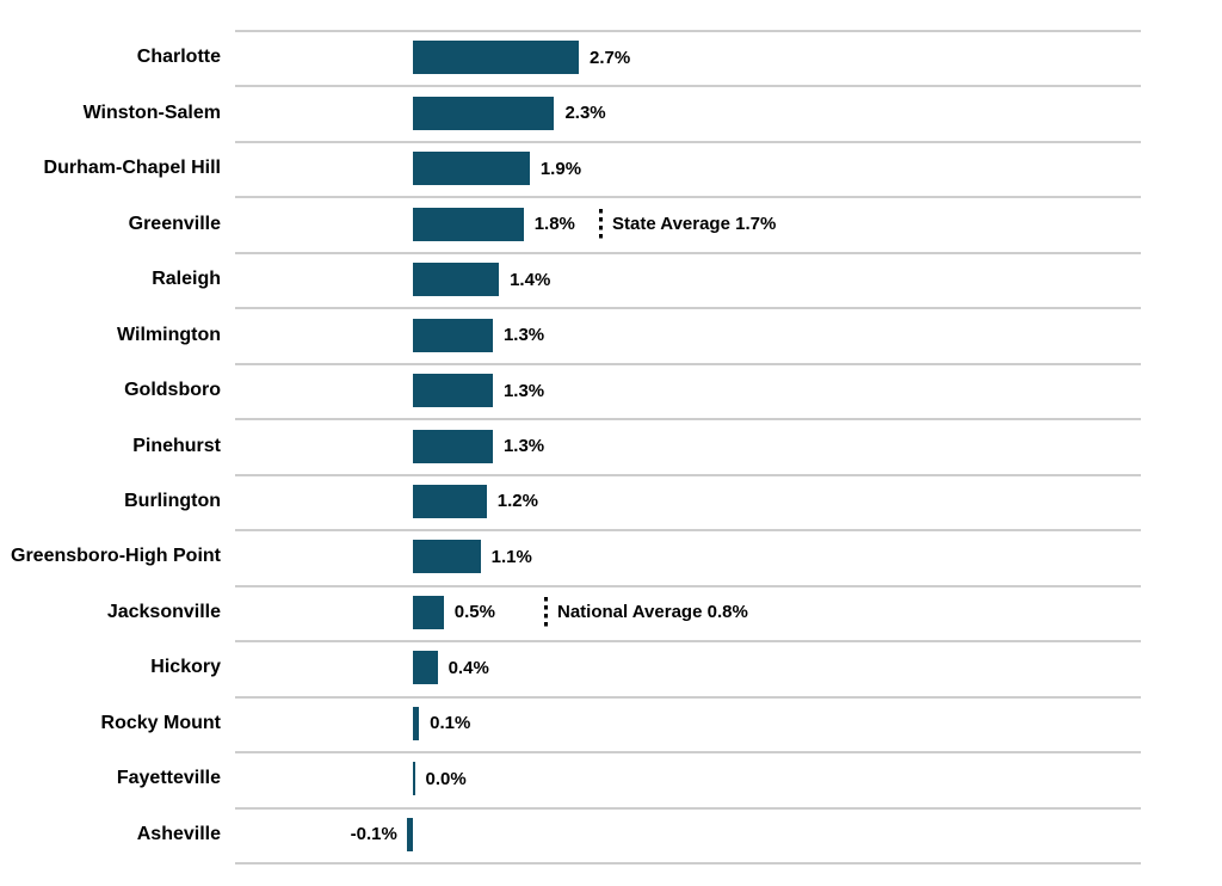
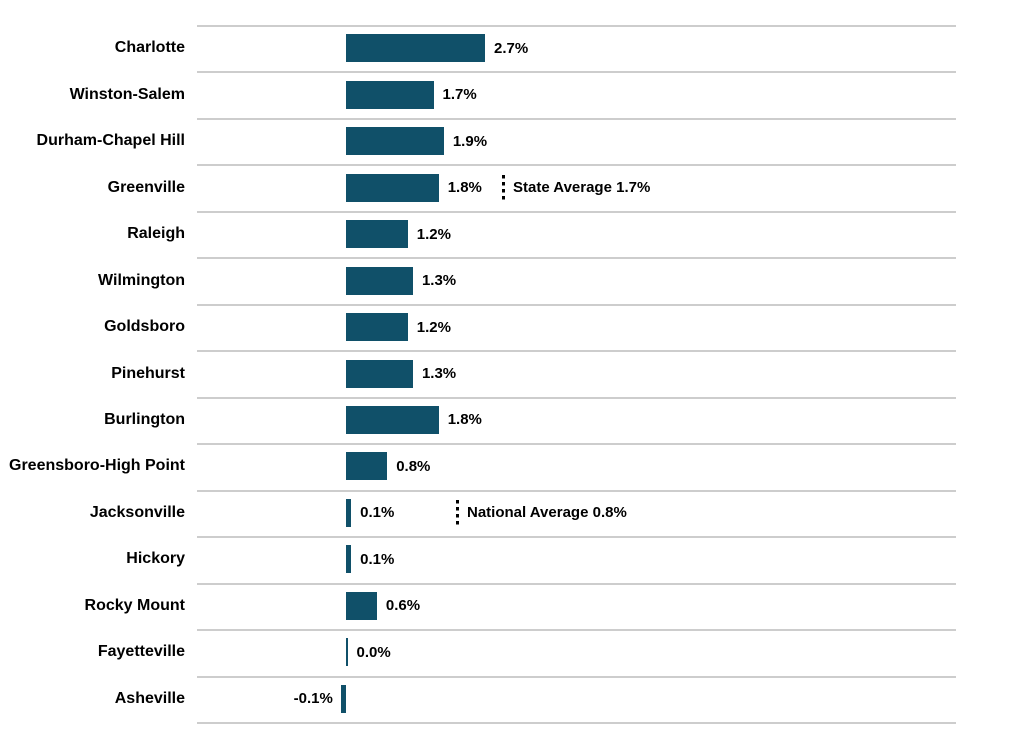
Winston-Salem: 2.3% -> 1.7%
Raleigh: 1.4% -> 1.2%
Goldsboro: 1.3% -> 1.2%
Burlington: 1.2% -> 1.8%
Greensboro-High Point: 1.1% -> 0.8%
Jacksonville: 0.5% -> 0.1%
Hickory: 0.4% -> 0.1%
Rocky Mount: 0.1% -> 0.6%
